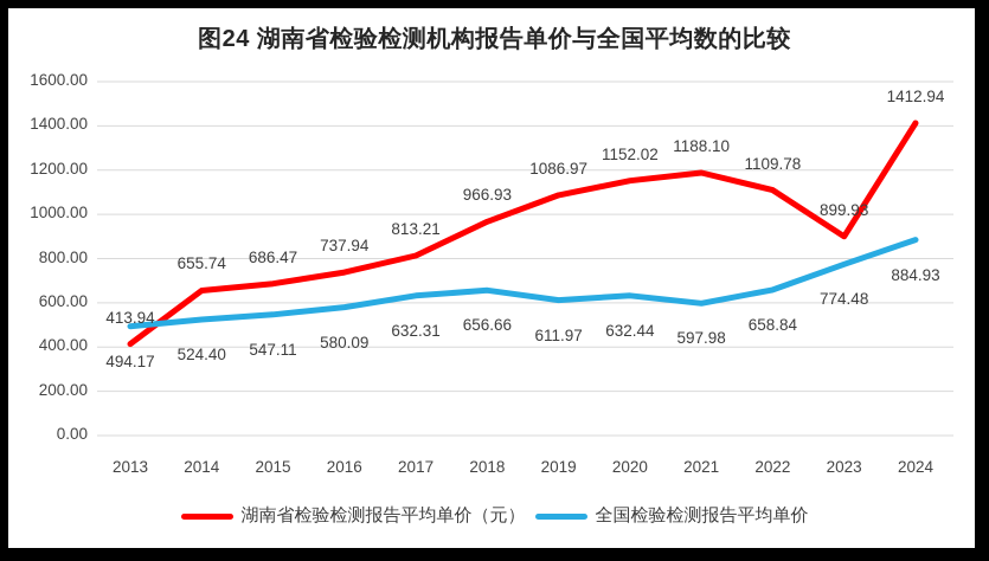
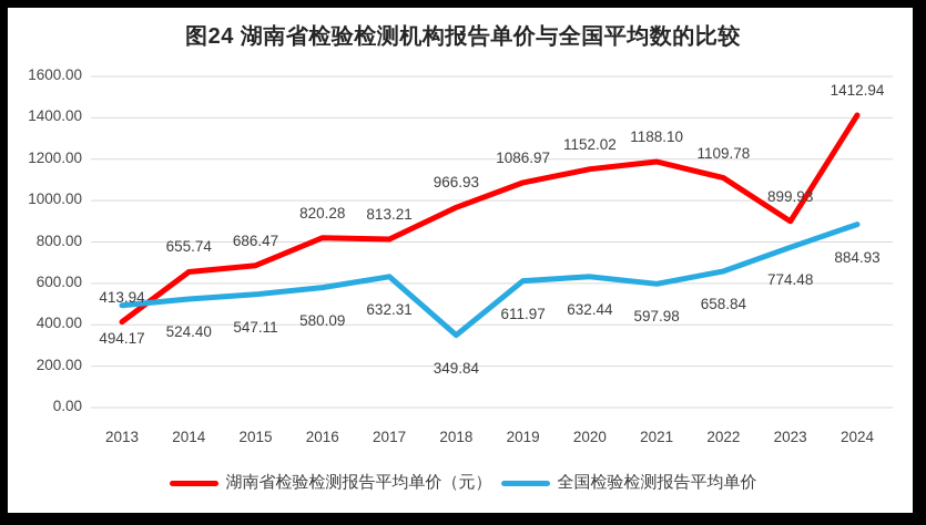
湖南省检验检测报告平均单价（元）/2016: 737.94 -> 820.28
全国检验检测报告平均单价/2018: 656.66 -> 349.84
